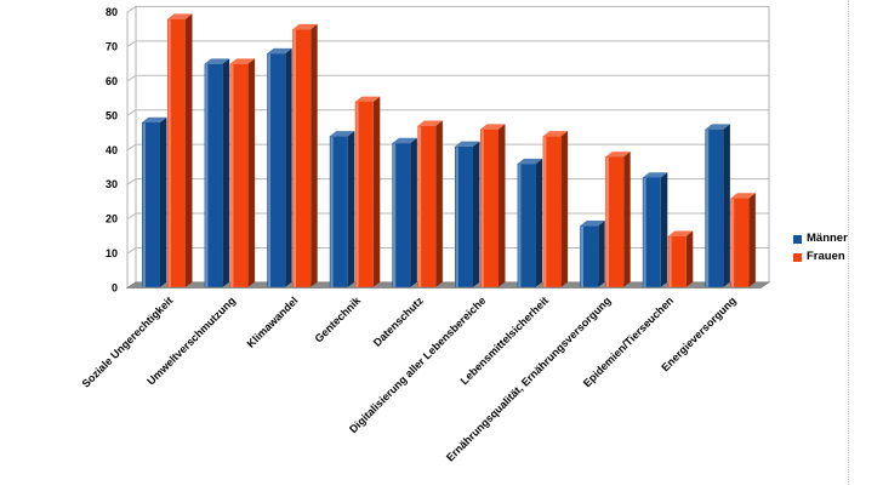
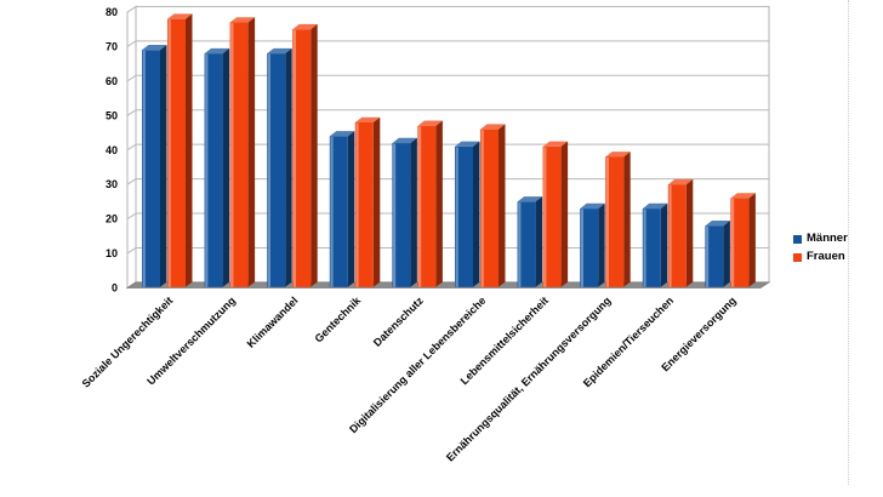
Männer/Soziale Ungerechtigkeit: 48 -> 69
Männer/Umweltverschmutzung: 65 -> 68
Frauen/Umweltverschmutzung: 65 -> 77
Frauen/Gentechnik: 54 -> 48
Männer/Lebensmittelsicherheit: 36 -> 25
Frauen/Lebensmittelsicherheit: 44 -> 41
Männer/Ernährungsqualität, Ernährungsversorgung: 18 -> 23
Männer/Epidemien/Tierseuchen: 32 -> 23
Frauen/Epidemien/Tierseuchen: 15 -> 30
Männer/Energieversorgung: 46 -> 18
